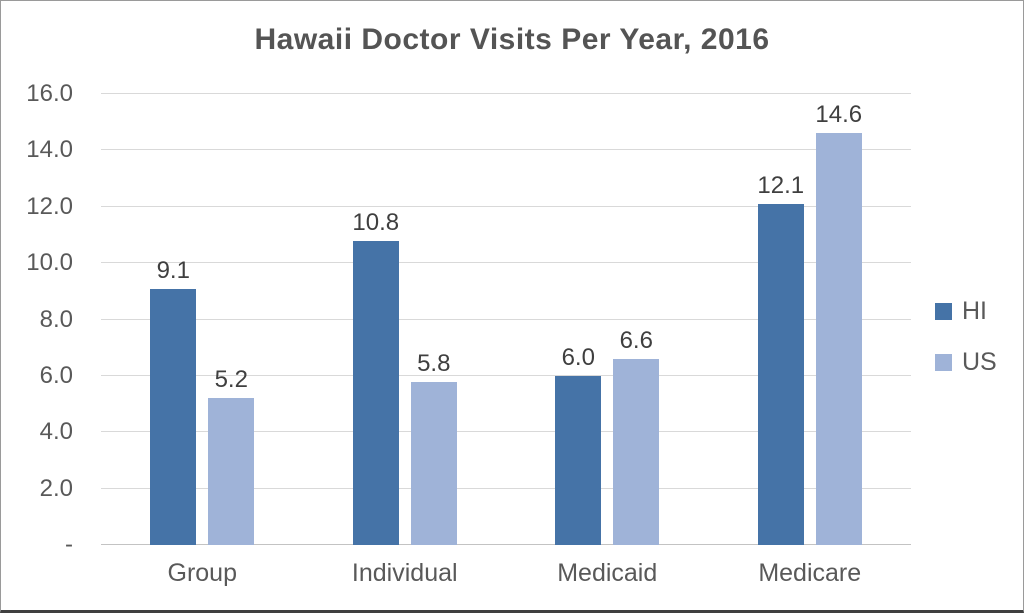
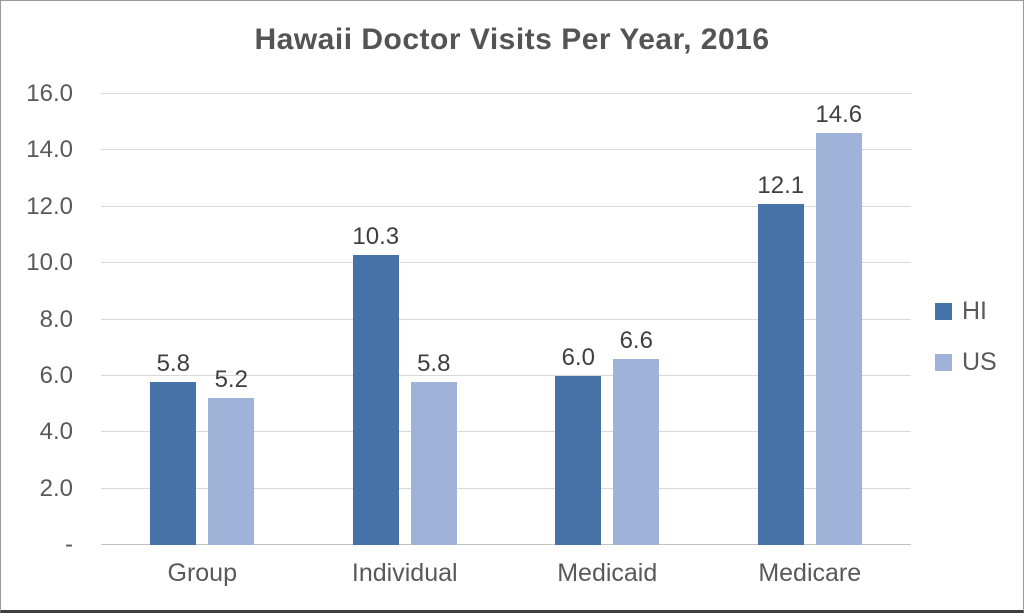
HI/Group: 9.1 -> 5.8
HI/Individual: 10.8 -> 10.3
